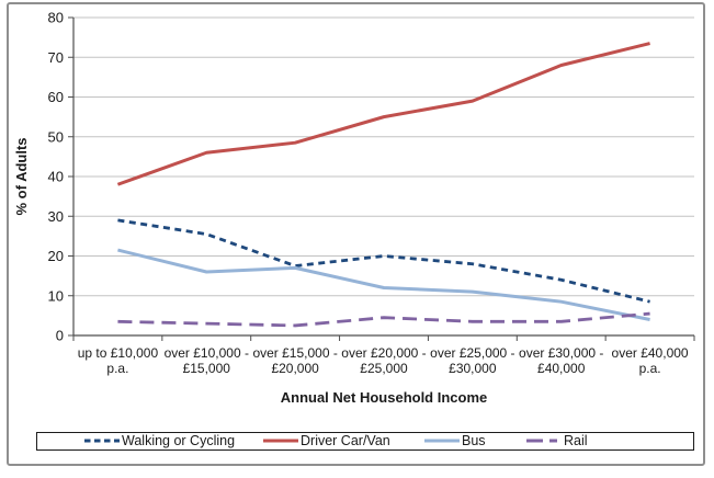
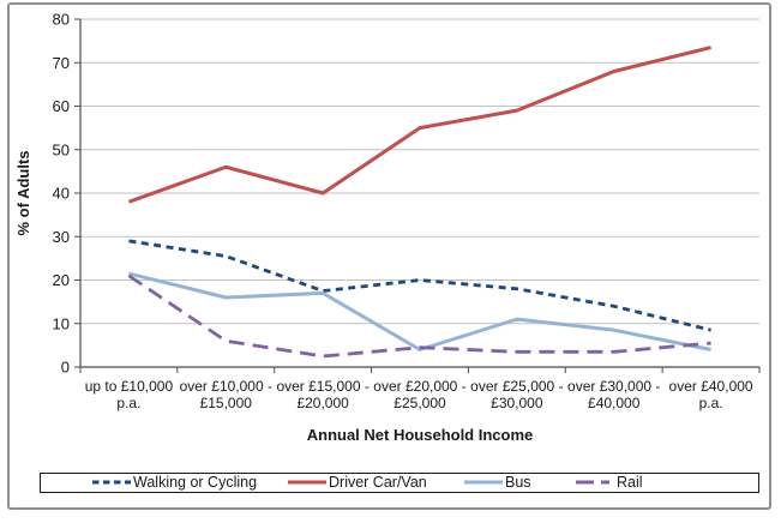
Rail/up to £10,000 p.a.: 4 -> 21
Rail/over £10,000 - £15,000: 3 -> 6
Driver Car/Van/over £15,000 - £20,000: 48 -> 40
Bus/over £20,000 - £25,000: 12 -> 4
